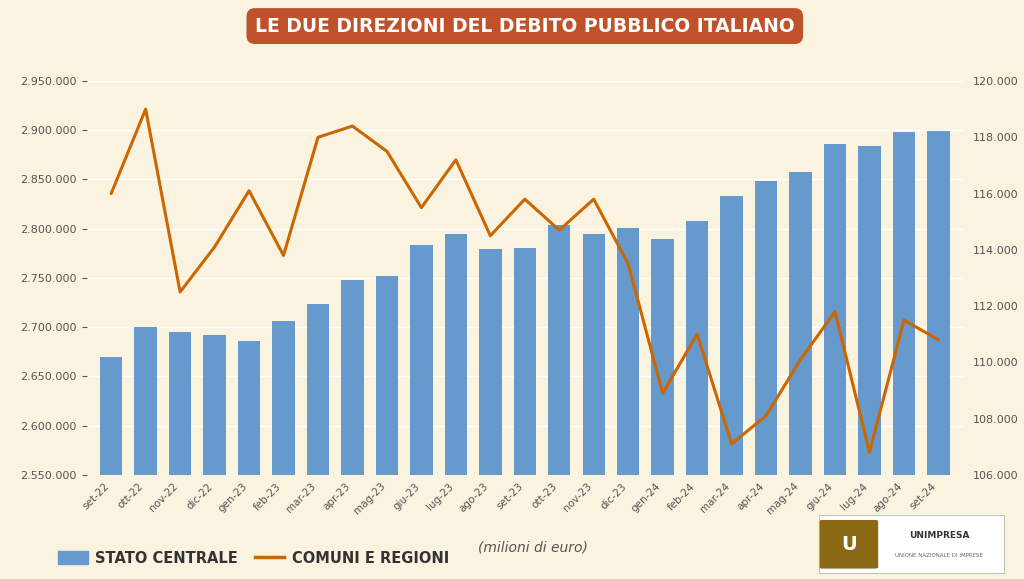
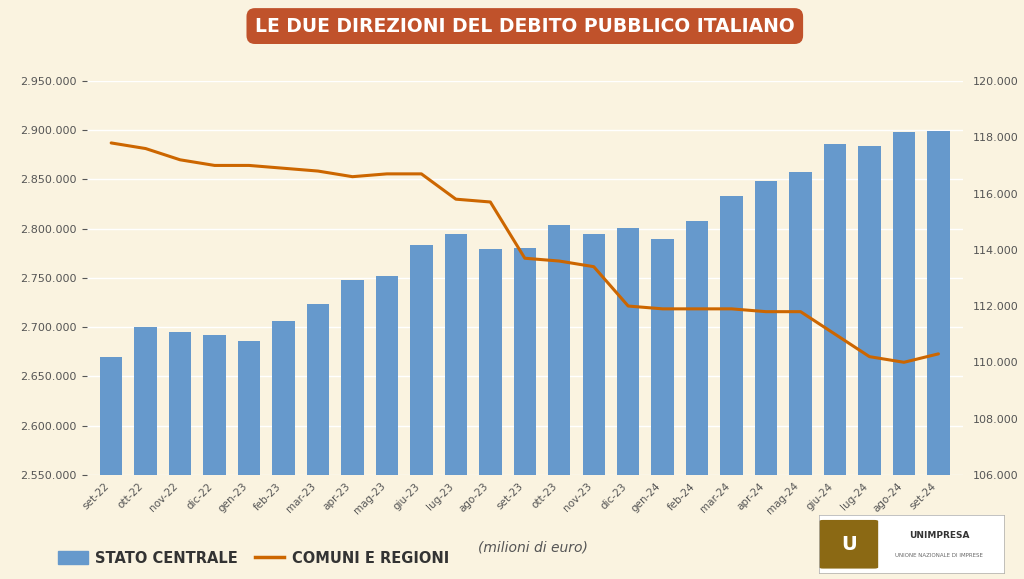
COMUNI E REGIONI/set-22: 116.0 -> 117.8
COMUNI E REGIONI/ott-22: 119.0 -> 117.6
COMUNI E REGIONI/nov-22: 112.5 -> 117.2
COMUNI E REGIONI/dic-22: 114.1 -> 117.0
COMUNI E REGIONI/gen-23: 116.1 -> 117.0
COMUNI E REGIONI/feb-23: 113.8 -> 116.9
COMUNI E REGIONI/mar-23: 118.0 -> 116.8
COMUNI E REGIONI/apr-23: 118.4 -> 116.6
COMUNI E REGIONI/mag-23: 117.5 -> 116.7
COMUNI E REGIONI/giu-23: 115.5 -> 116.7
COMUNI E REGIONI/lug-23: 117.2 -> 115.8
COMUNI E REGIONI/ago-23: 114.5 -> 115.7
COMUNI E REGIONI/set-23: 115.8 -> 113.7
COMUNI E REGIONI/ott-23: 114.7 -> 113.6
COMUNI E REGIONI/nov-23: 115.8 -> 113.4
COMUNI E REGIONI/dic-23: 113.5 -> 112.0
COMUNI E REGIONI/gen-24: 108.9 -> 111.9
COMUNI E REGIONI/feb-24: 111.0 -> 111.9
COMUNI E REGIONI/mar-24: 107.1 -> 111.9
COMUNI E REGIONI/apr-24: 108.1 -> 111.8
COMUNI E REGIONI/mag-24: 110.1 -> 111.8
COMUNI E REGIONI/giu-24: 111.8 -> 111.0
COMUNI E REGIONI/lug-24: 106.8 -> 110.2
COMUNI E REGIONI/ago-24: 111.5 -> 110.0
COMUNI E REGIONI/set-24: 110.8 -> 110.3
